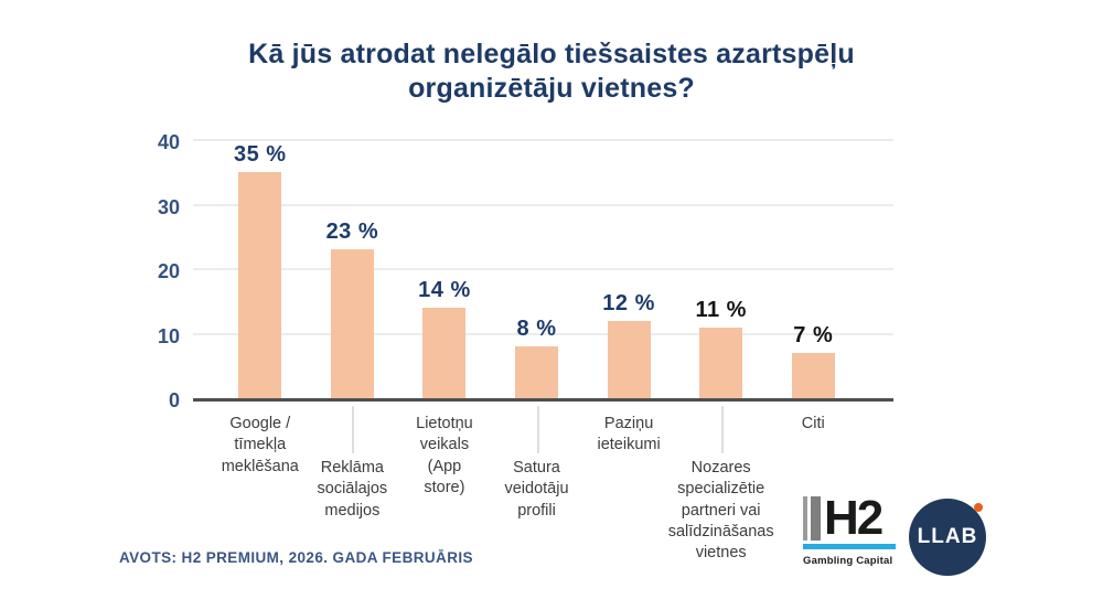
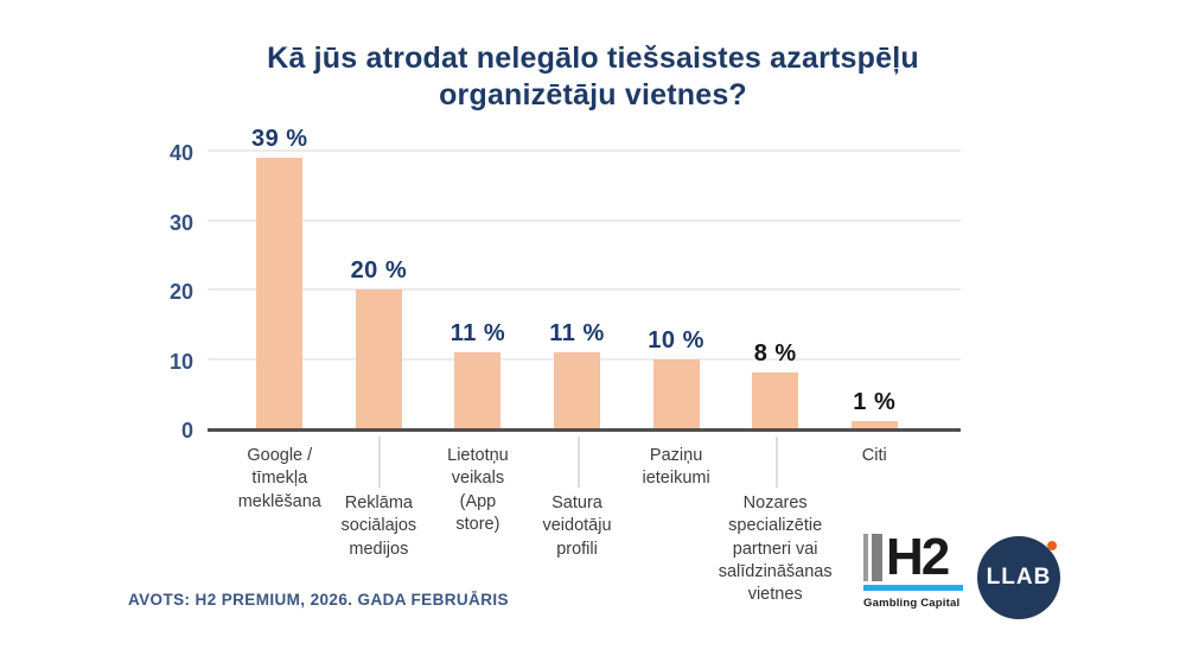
Google / tīmekļa meklēšana: 35 -> 39
Reklāma sociālajos medijos: 23 -> 20
Lietotņu veikals (App store): 14 -> 11
Satura veidotāju profili: 8 -> 11
Paziņu ieteikumi: 12 -> 10
Nozares specializētie partneri vai salīdzināšanas vietnes: 11 -> 8
Citi: 7 -> 1
